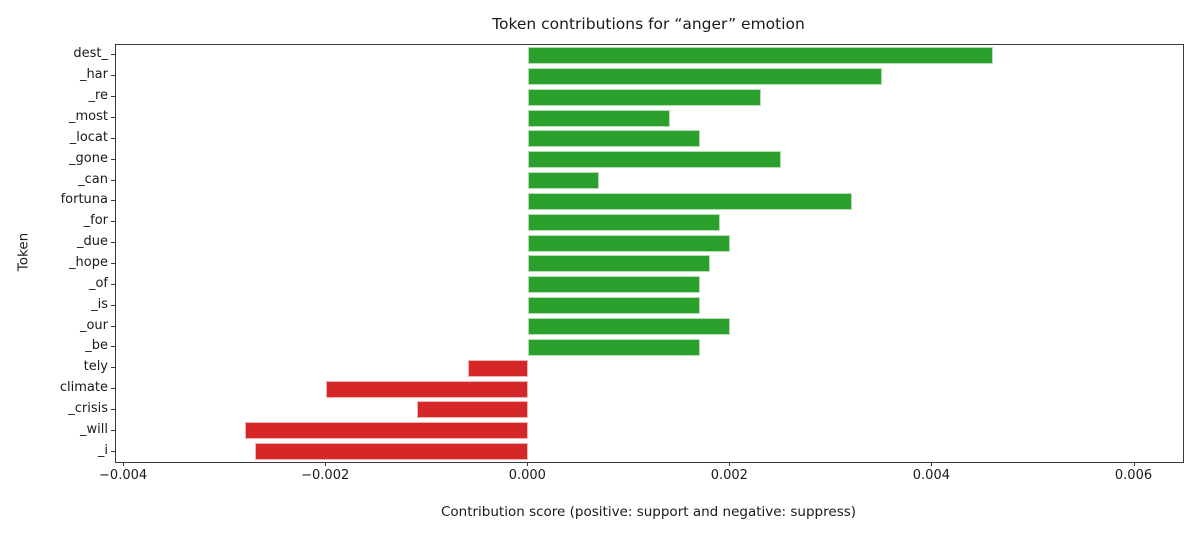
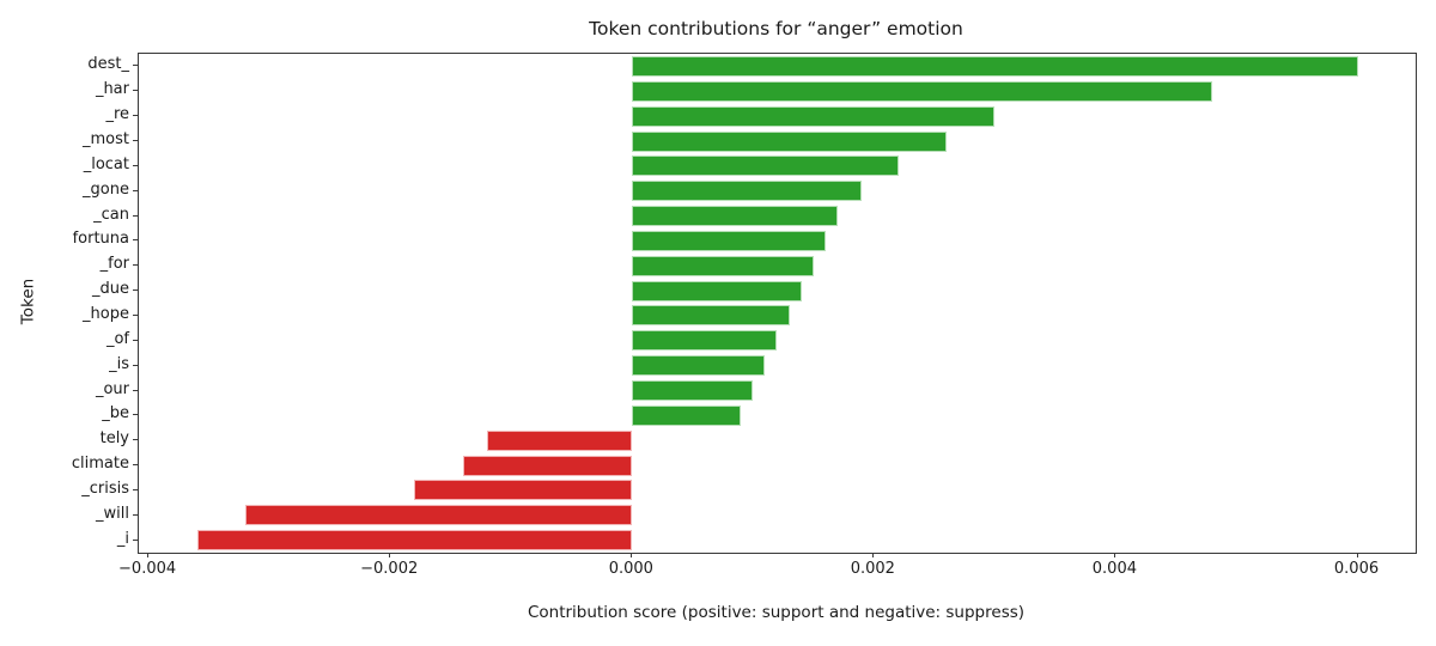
dest_: 0.0046 -> 0.0060
_har: 0.0035 -> 0.0048
_re: 0.0023 -> 0.0030
_most: 0.0014 -> 0.0026
_locat: 0.0017 -> 0.0022
_gone: 0.0025 -> 0.0019
_can: 0.0007 -> 0.0017
fortuna: 0.0032 -> 0.0016
_for: 0.0019 -> 0.0015
_due: 0.0020 -> 0.0014
_hope: 0.0018 -> 0.0013
_of: 0.0017 -> 0.0012
_is: 0.0017 -> 0.0011
_our: 0.0020 -> 0.0010
_be: 0.0017 -> 0.0009
tely: -0.0006 -> -0.0012
climate: -0.0020 -> -0.0014
_crisis: -0.0011 -> -0.0018
_will: -0.0028 -> -0.0032
_i: -0.0027 -> -0.0036
